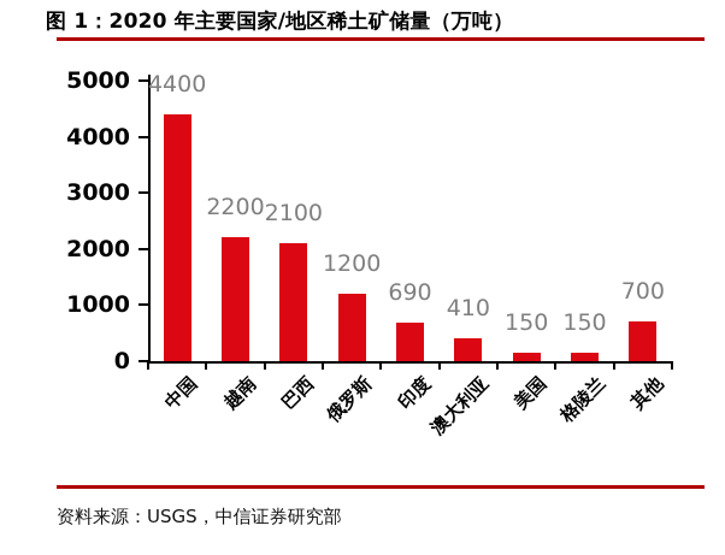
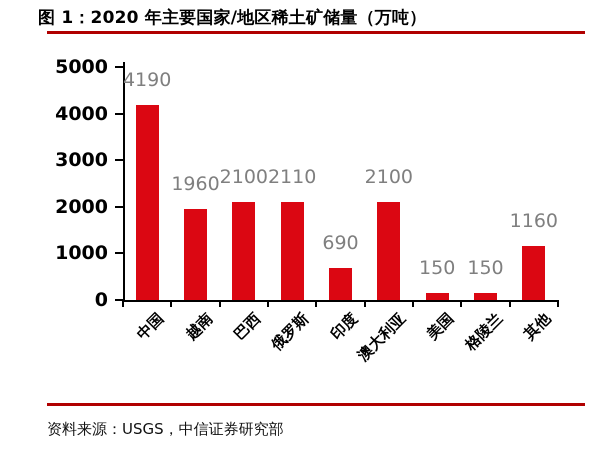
中国: 4400 -> 4190
越南: 2200 -> 1960
俄罗斯: 1200 -> 2110
澳大利亚: 410 -> 2100
其他: 700 -> 1160
